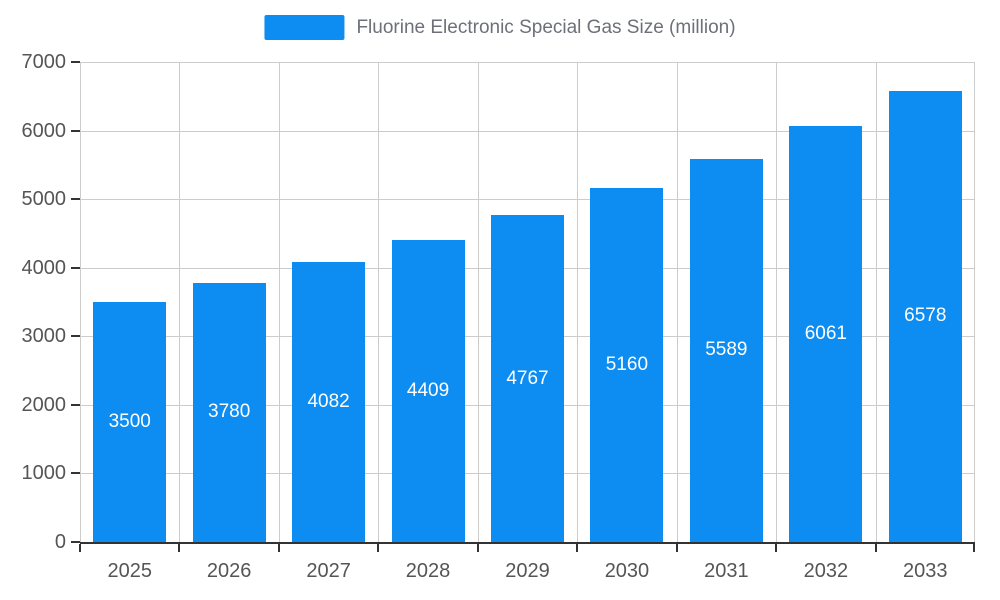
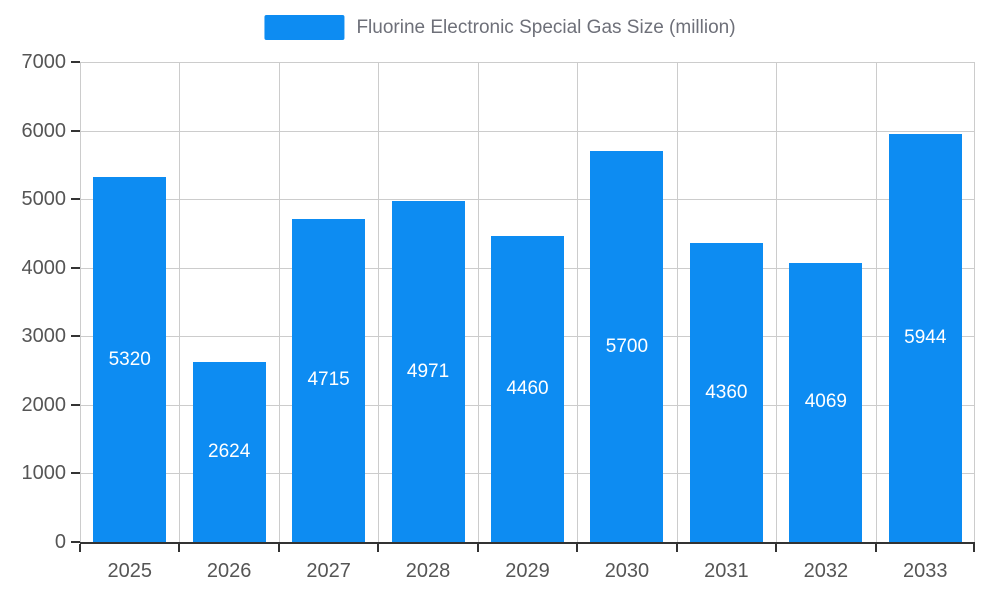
2025: 3500 -> 5320
2026: 3780 -> 2624
2027: 4082 -> 4715
2028: 4409 -> 4971
2029: 4767 -> 4460
2030: 5160 -> 5700
2031: 5589 -> 4360
2032: 6061 -> 4069
2033: 6578 -> 5944
